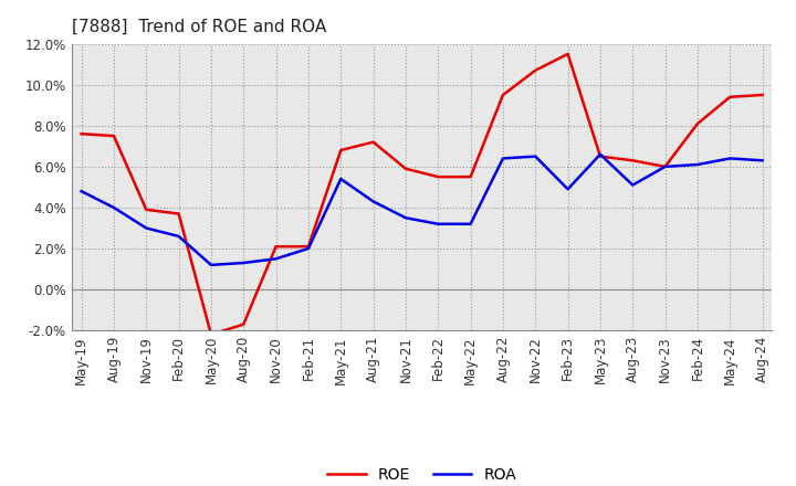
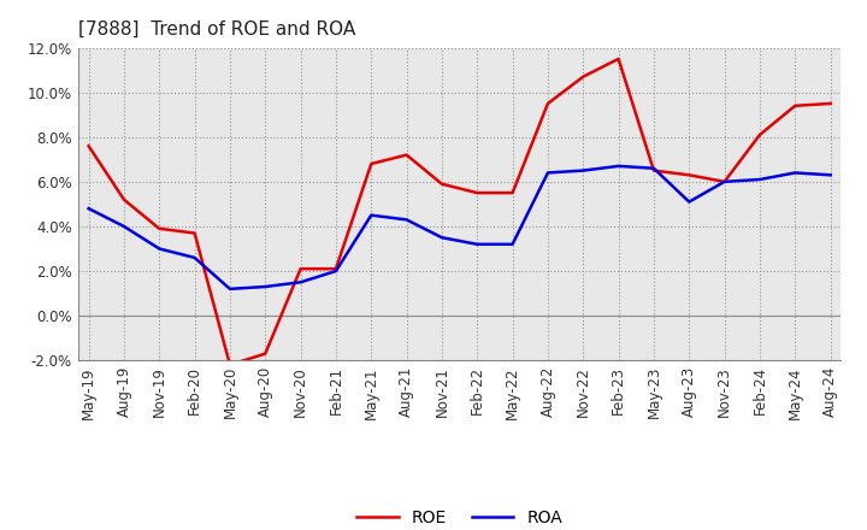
ROE/Aug-19: 7.5% -> 5.2%
ROA/May-21: 5.4% -> 4.5%
ROA/Feb-23: 4.9% -> 6.7%
